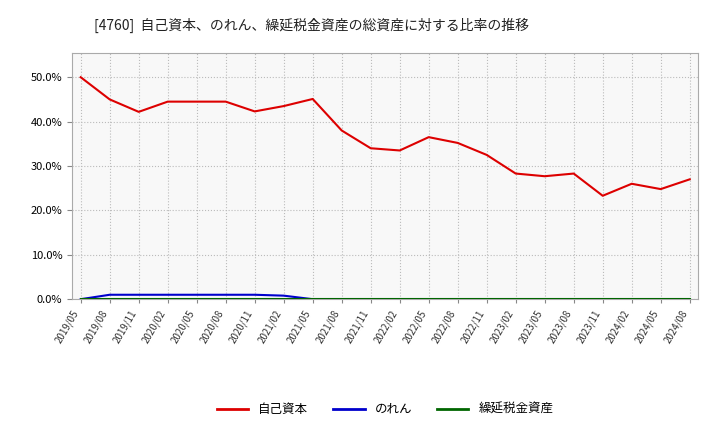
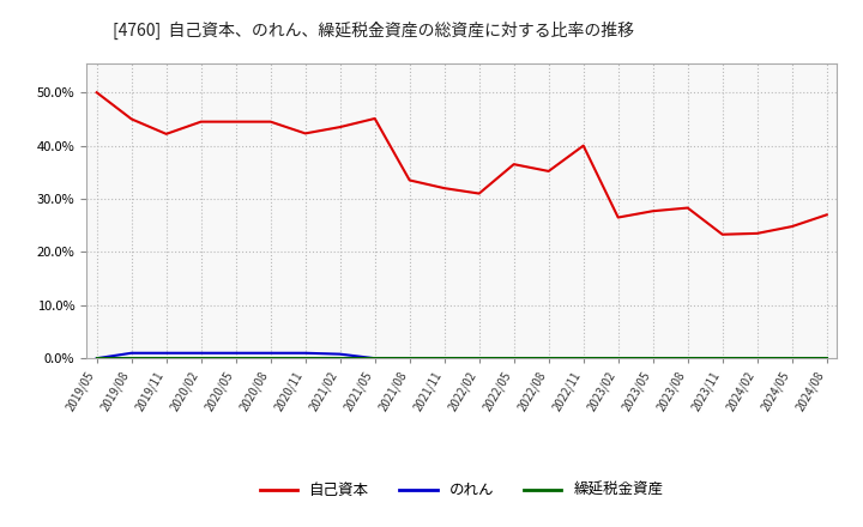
自己資本/2021/08: 38.0% -> 33.5%
自己資本/2021/11: 34.0% -> 32.0%
自己資本/2022/02: 33.5% -> 31.0%
自己資本/2022/11: 32.5% -> 40.0%
自己資本/2023/02: 28.3% -> 26.5%
自己資本/2024/02: 26.0% -> 23.5%
